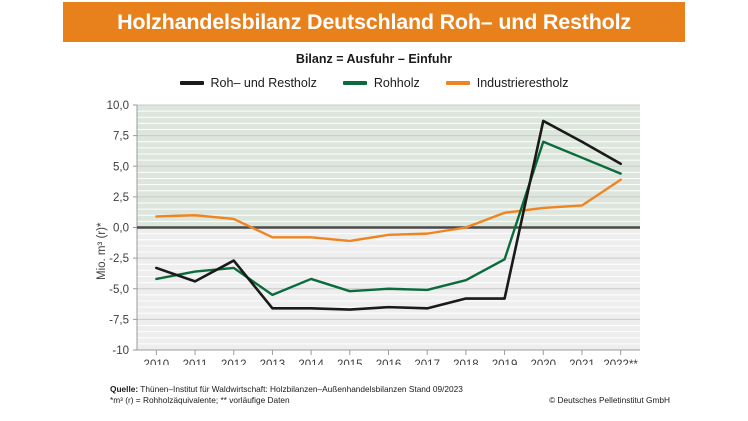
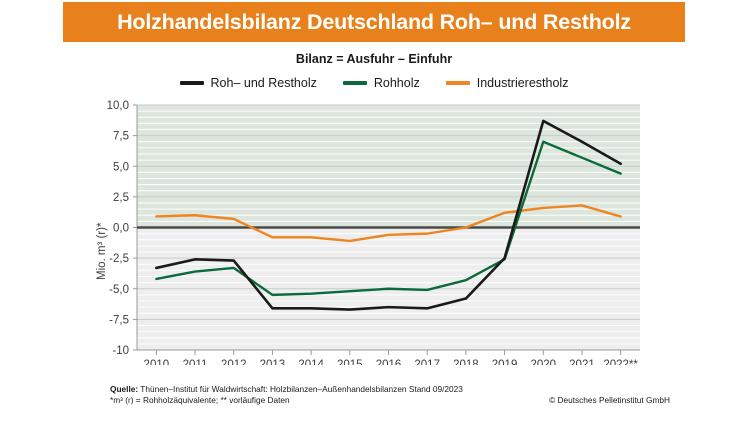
Roh– und Restholz/2011: -4,4 -> -2,6
Rohholz/2014: -4,2 -> -5,4
Roh– und Restholz/2019: -5,8 -> -2,5
Industrierestholz/2022**: 3,9 -> 0,9
